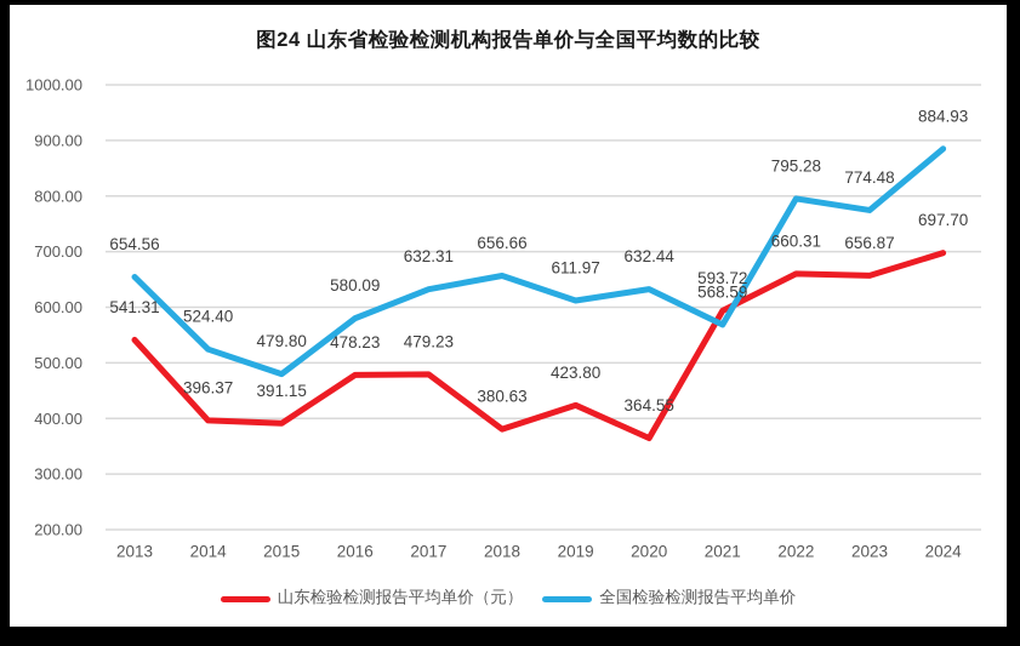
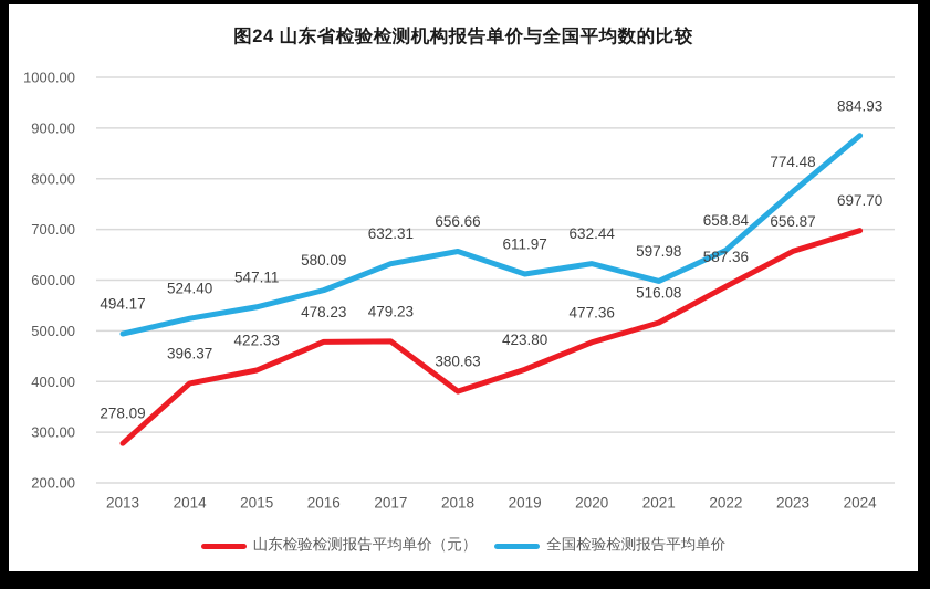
山东检验检测报告平均单价（元）/2013: 541.31 -> 278.09
全国检验检测报告平均单价/2013: 654.56 -> 494.17
山东检验检测报告平均单价（元）/2015: 391.15 -> 422.33
全国检验检测报告平均单价/2015: 479.80 -> 547.11
山东检验检测报告平均单价（元）/2020: 364.55 -> 477.36
山东检验检测报告平均单价（元）/2021: 593.72 -> 516.08
全国检验检测报告平均单价/2021: 568.59 -> 597.98
山东检验检测报告平均单价（元）/2022: 660.31 -> 587.36
全国检验检测报告平均单价/2022: 795.28 -> 658.84
